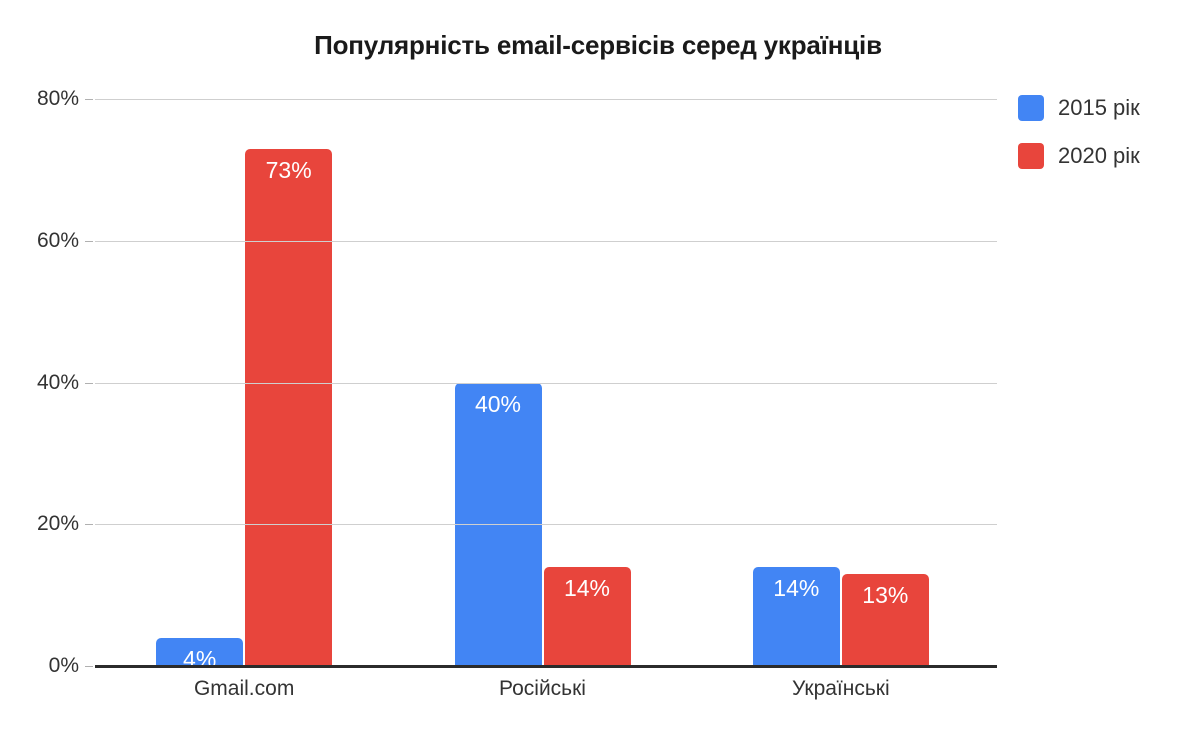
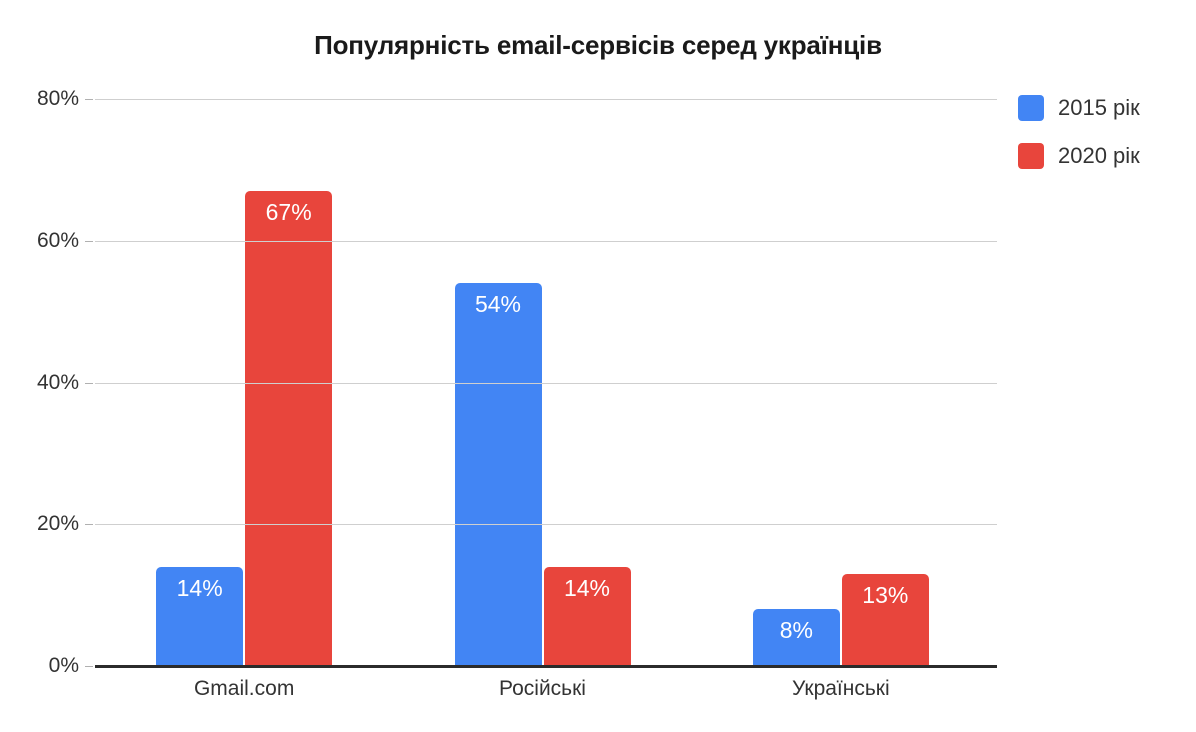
2015 рік/Gmail.com: 4% -> 14%
2020 рік/Gmail.com: 73% -> 67%
2015 рік/Російські: 40% -> 54%
2015 рік/Українські: 14% -> 8%
